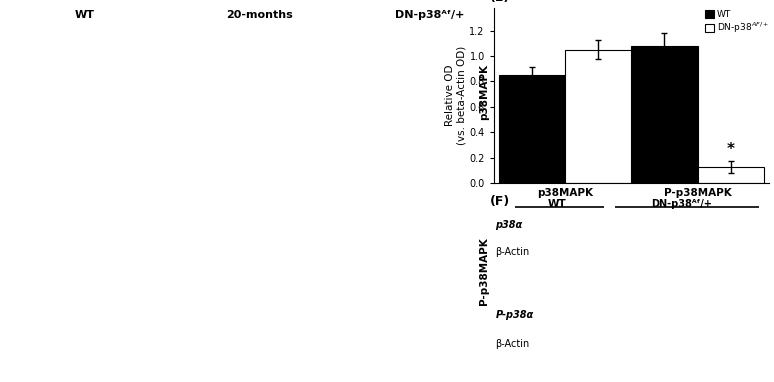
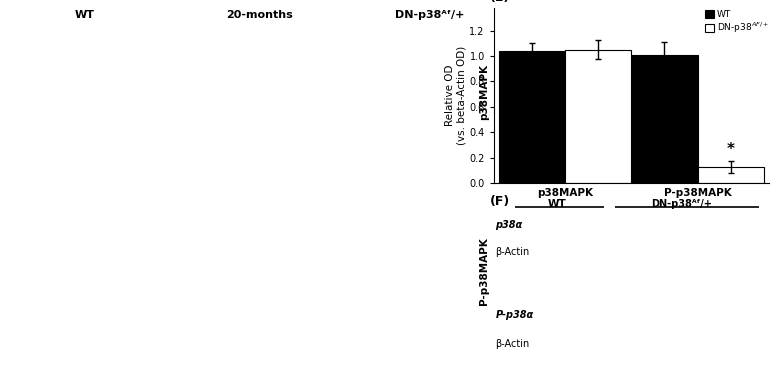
WT/p38MAPK: 0.85 -> 1.04
WT/P-p38MAPK: 1.08 -> 1.01
